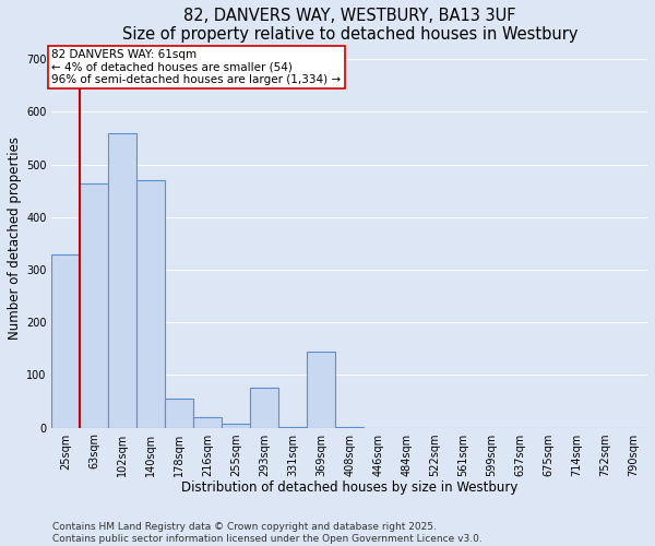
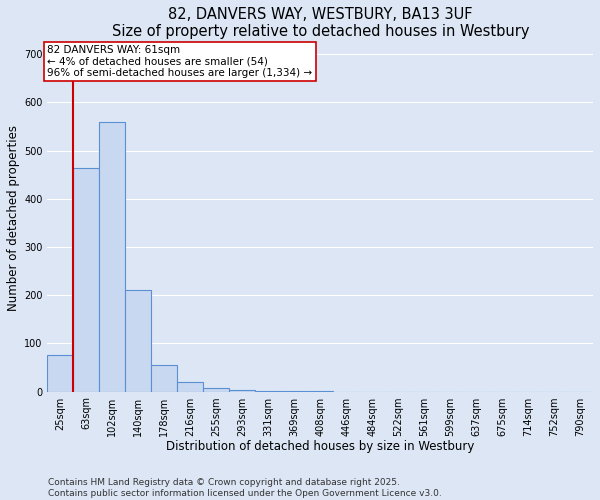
25sqm: 330 -> 75
140sqm: 470 -> 210
293sqm: 75 -> 3
369sqm: 145 -> 1
